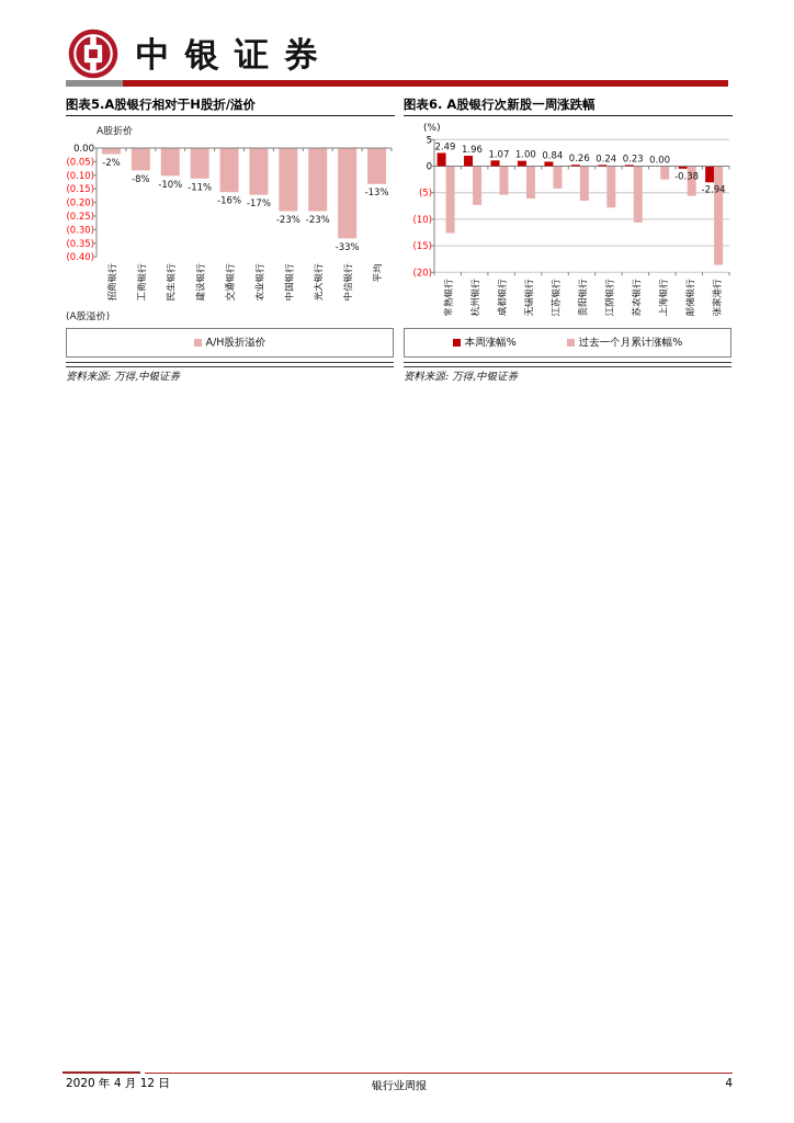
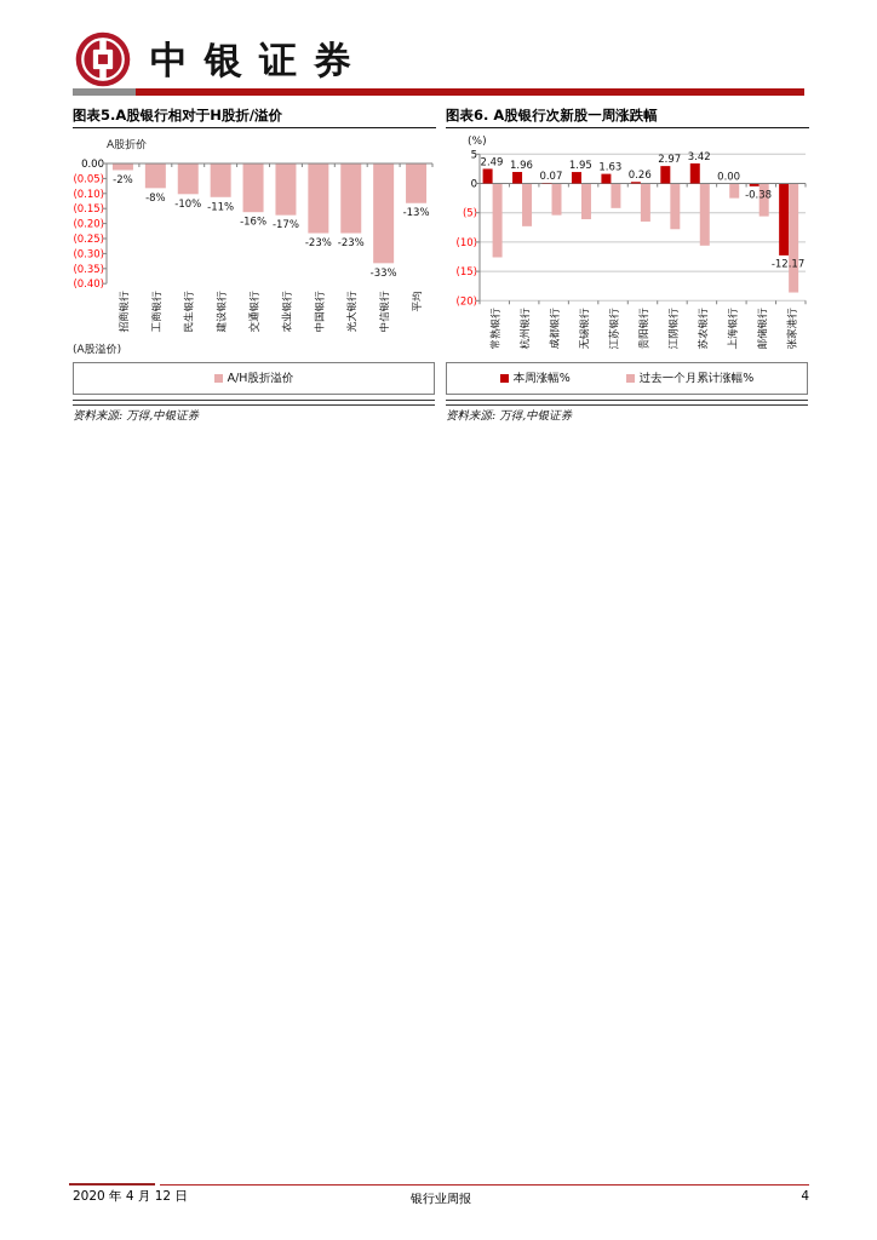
图表6. A股银行次新股一周涨跌幅/本周涨幅%/成都银行: 1.07 -> 0.07
图表6. A股银行次新股一周涨跌幅/本周涨幅%/无锡银行: 1.00 -> 1.95
图表6. A股银行次新股一周涨跌幅/本周涨幅%/江苏银行: 0.84 -> 1.63
图表6. A股银行次新股一周涨跌幅/本周涨幅%/江阴银行: 0.24 -> 2.97
图表6. A股银行次新股一周涨跌幅/本周涨幅%/苏农银行: 0.23 -> 3.42
图表6. A股银行次新股一周涨跌幅/本周涨幅%/张家港行: -2.94 -> -12.17
